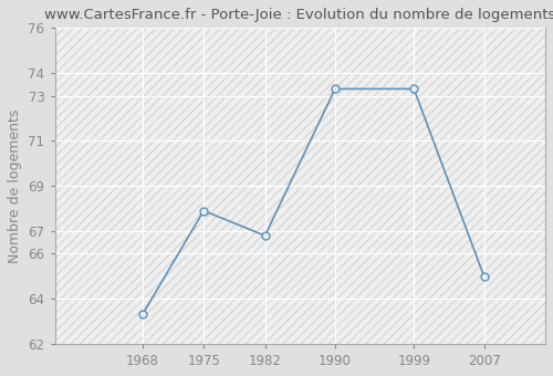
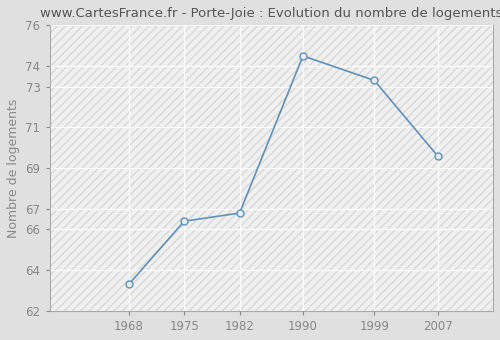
1975: 67.9 -> 66.4
1990: 73.3 -> 74.5
2007: 65.0 -> 69.6
